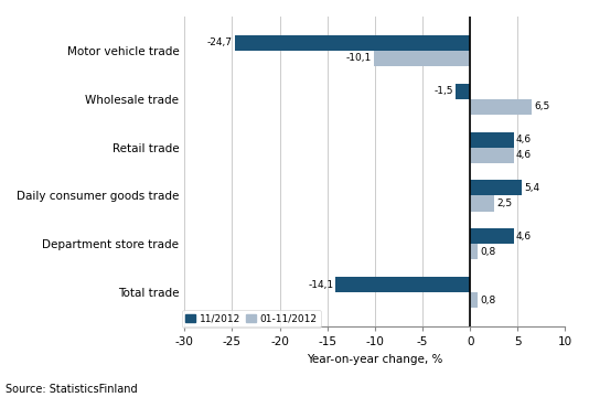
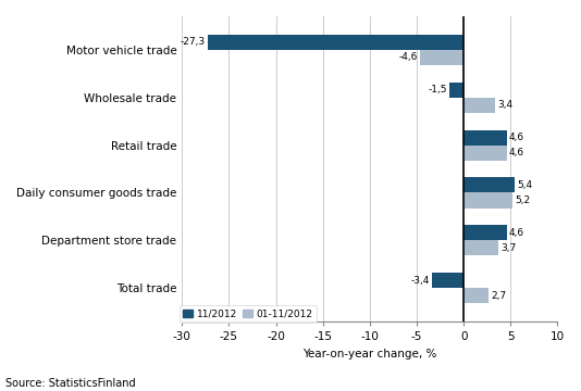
11/2012/Motor vehicle trade: -24,7 -> -27,3
01-11/2012/Motor vehicle trade: -10,1 -> -4,6
01-11/2012/Wholesale trade: 6,5 -> 3,4
01-11/2012/Daily consumer goods trade: 2,5 -> 5,2
01-11/2012/Department store trade: 0,8 -> 3,7
11/2012/Total trade: -14,1 -> -3,4
01-11/2012/Total trade: 0,8 -> 2,7
